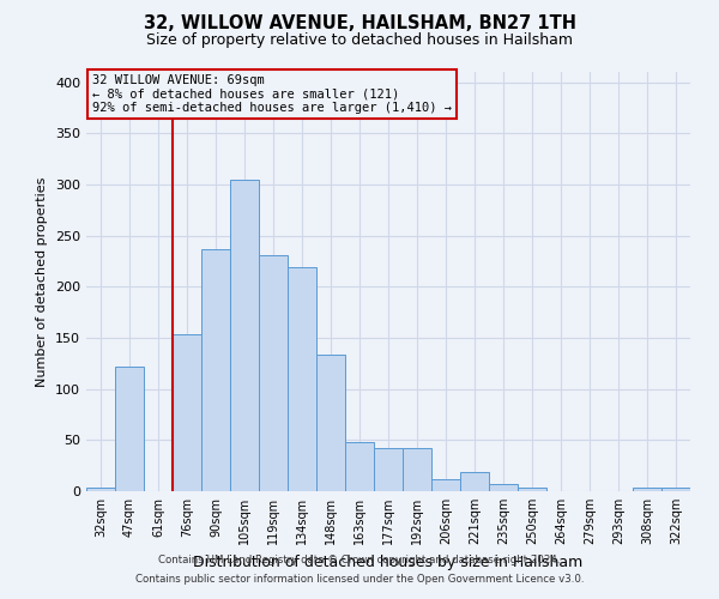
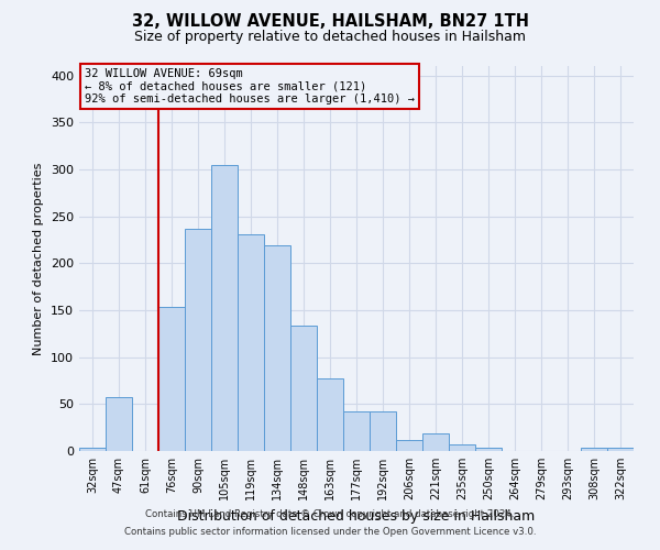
47sqm: 122 -> 57
163sqm: 48 -> 77
